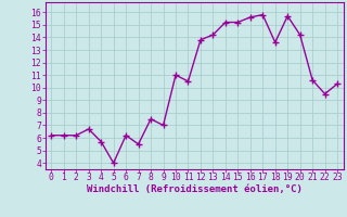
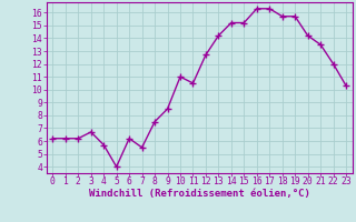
9: 7.0 -> 8.5
12: 13.8 -> 12.7
16: 15.6 -> 16.3
17: 15.8 -> 16.3
18: 13.6 -> 15.7
21: 10.6 -> 13.5
22: 9.5 -> 12.0
